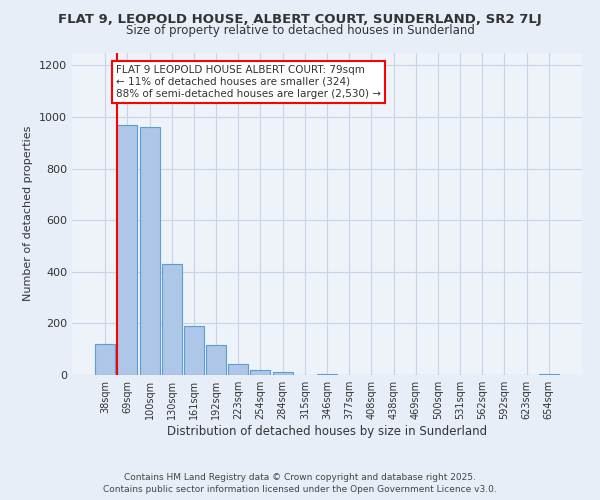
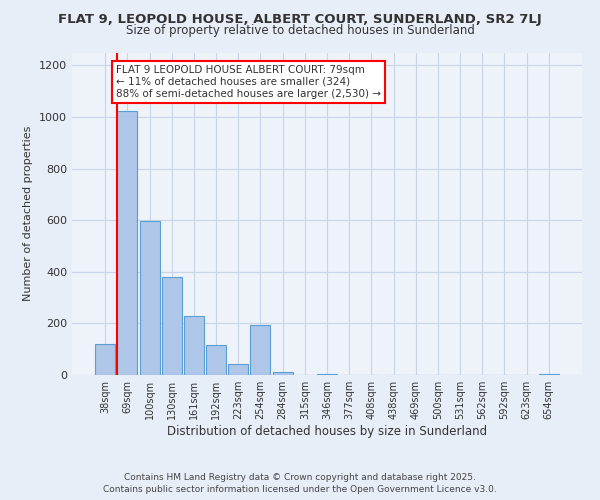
69sqm: 970 -> 1025
100sqm: 960 -> 595
130sqm: 430 -> 380
161sqm: 190 -> 230
254sqm: 20 -> 195
